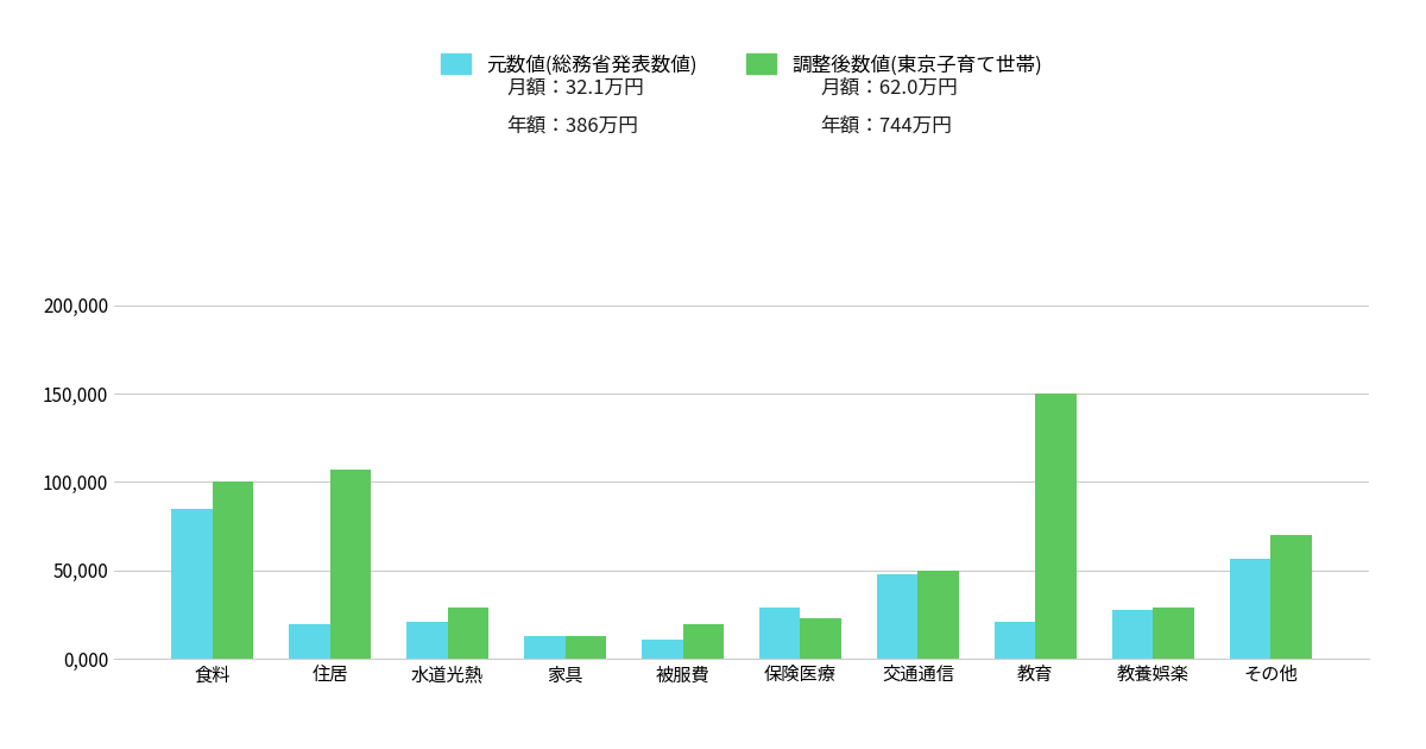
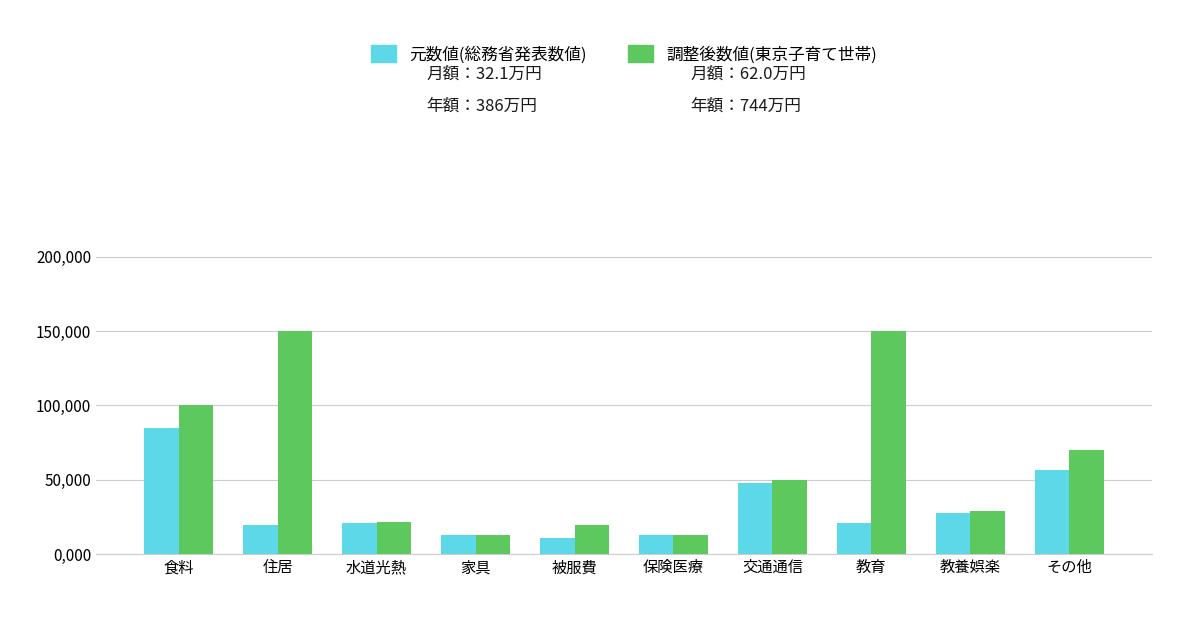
調整後数値(東京子育て世帯)/住居: 107,000 -> 150,000
調整後数値(東京子育て世帯)/水道光熱: 29,000 -> 22,000
元数値(総務省発表数値)/保険医療: 29,000 -> 13,000
調整後数値(東京子育て世帯)/保険医療: 23,000 -> 13,000
